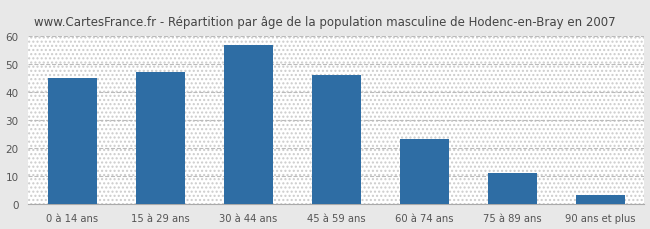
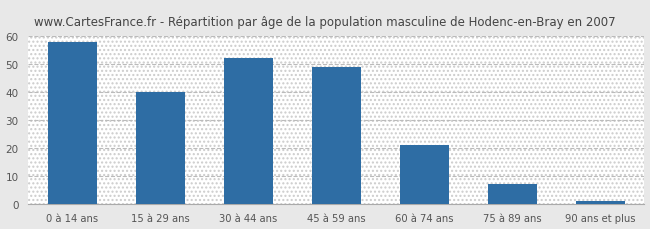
0 à 14 ans: 45 -> 58
15 à 29 ans: 47 -> 40
30 à 44 ans: 57 -> 52
45 à 59 ans: 46 -> 49
60 à 74 ans: 23 -> 21
75 à 89 ans: 11 -> 7
90 ans et plus: 3 -> 1
